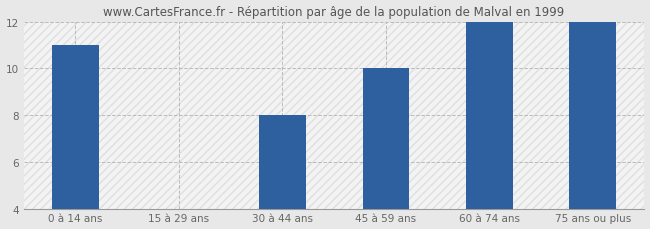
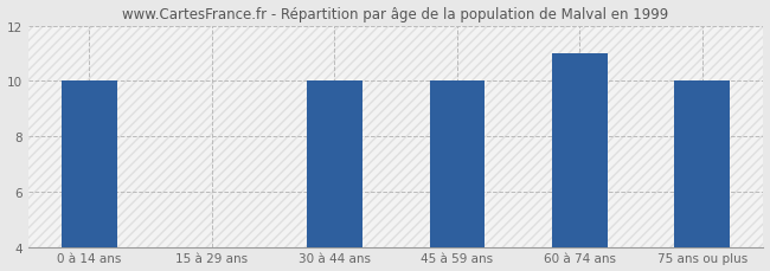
0 à 14 ans: 11 -> 10
30 à 44 ans: 8 -> 10
60 à 74 ans: 12 -> 11
75 ans ou plus: 12 -> 10
